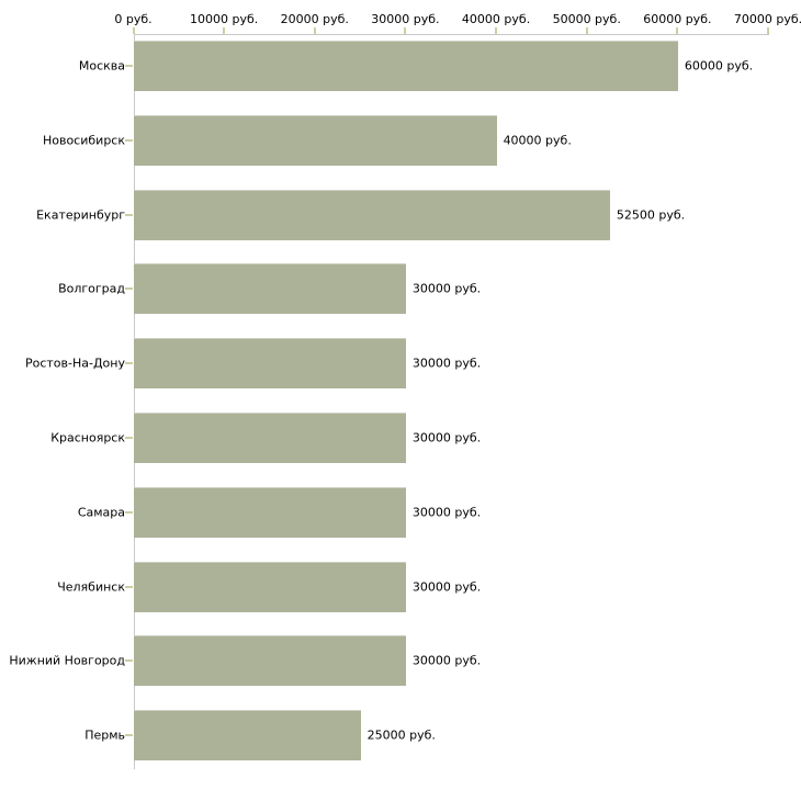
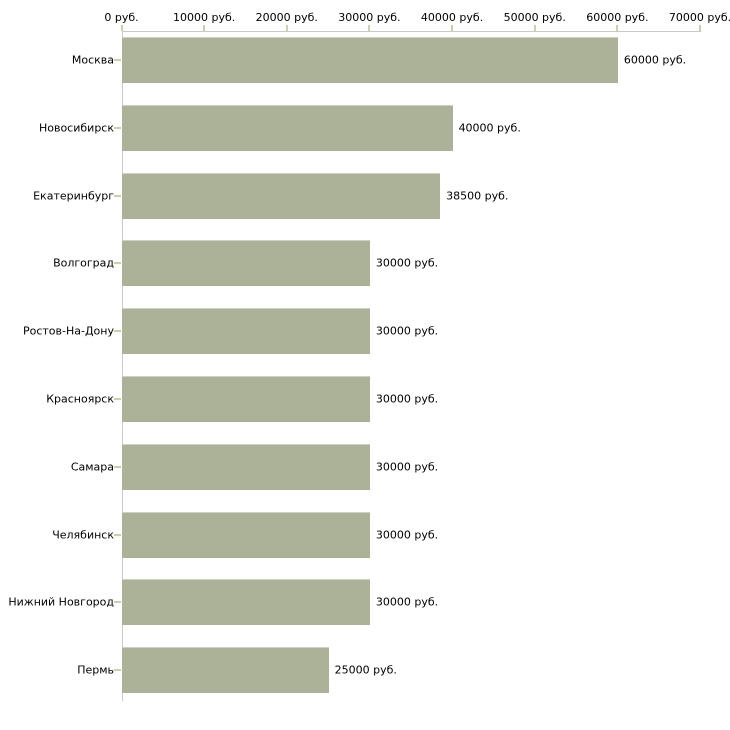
Екатеринбург: 52500 -> 38500
